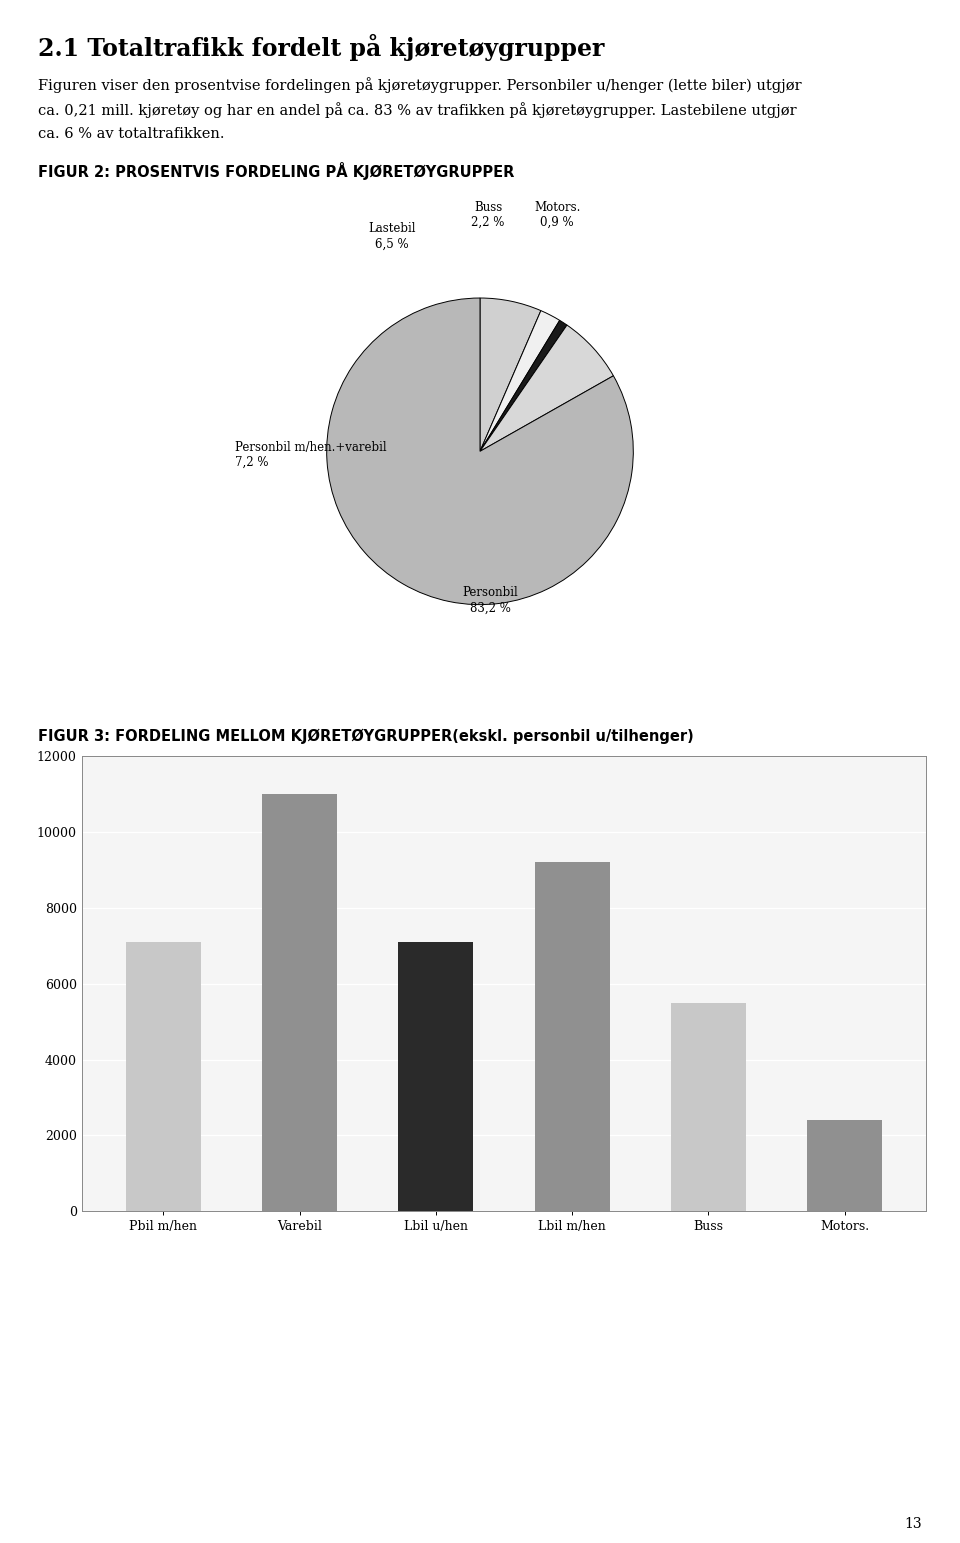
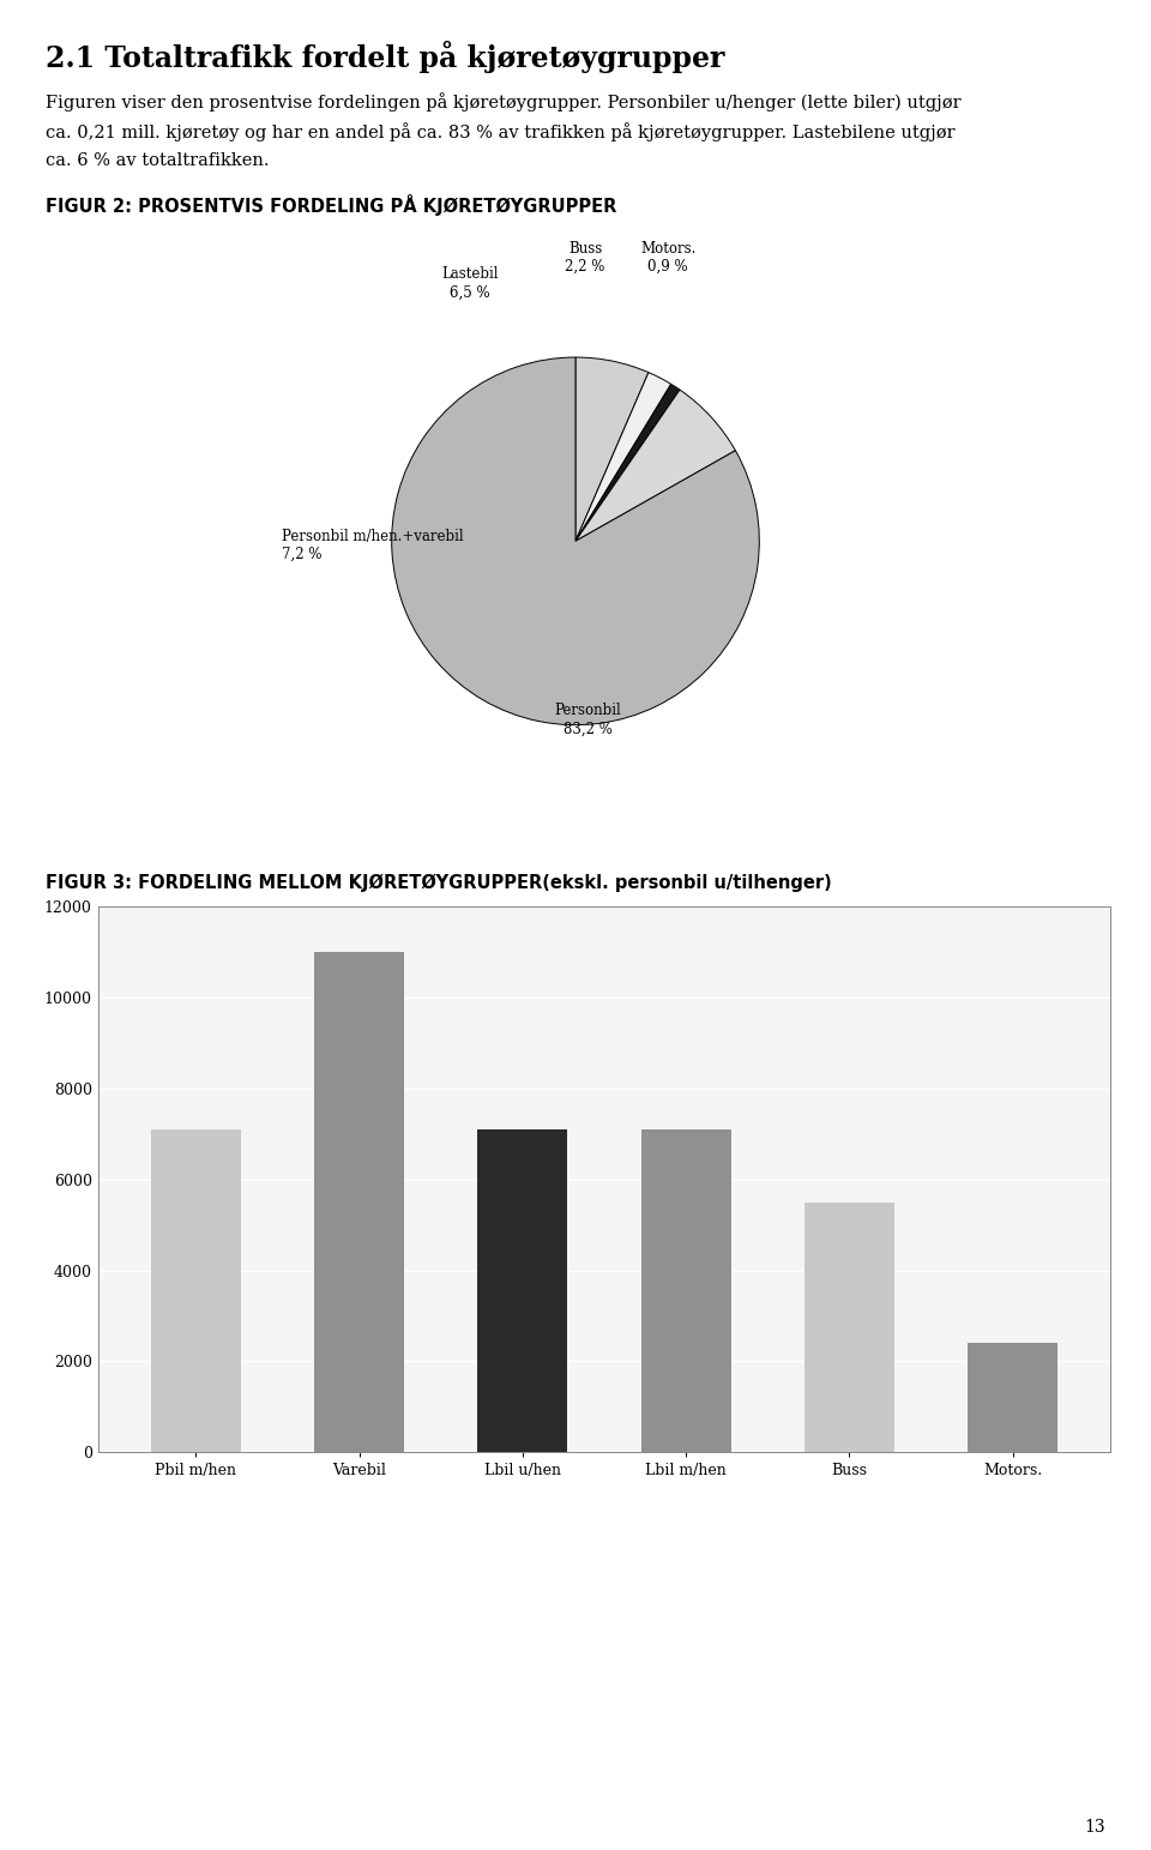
Lbil m/hen: 9200 -> 7100
